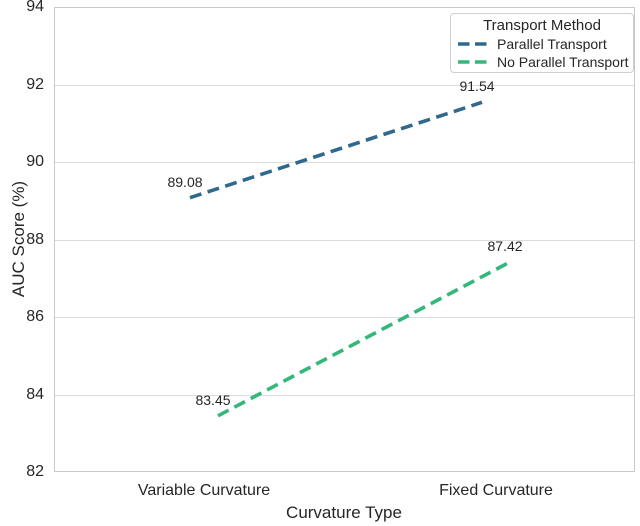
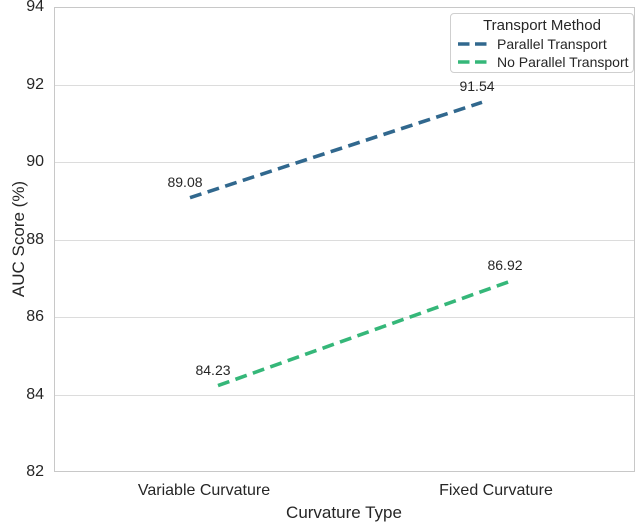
No Parallel Transport/Variable Curvature: 83.45 -> 84.23
No Parallel Transport/Fixed Curvature: 87.42 -> 86.92
